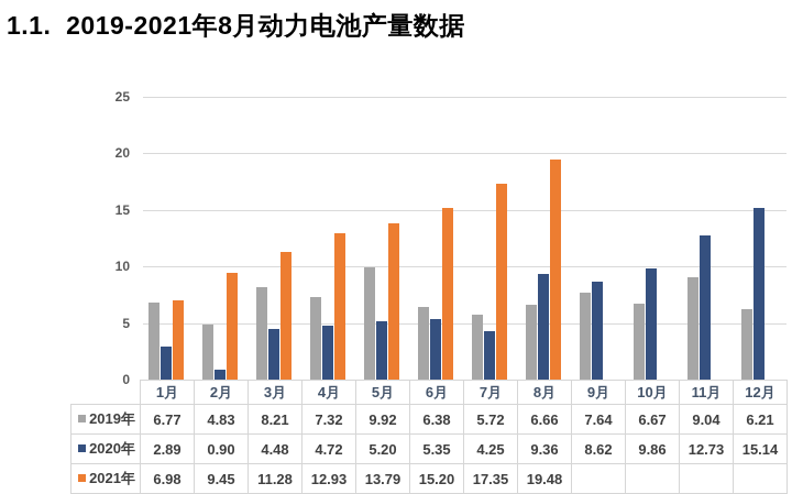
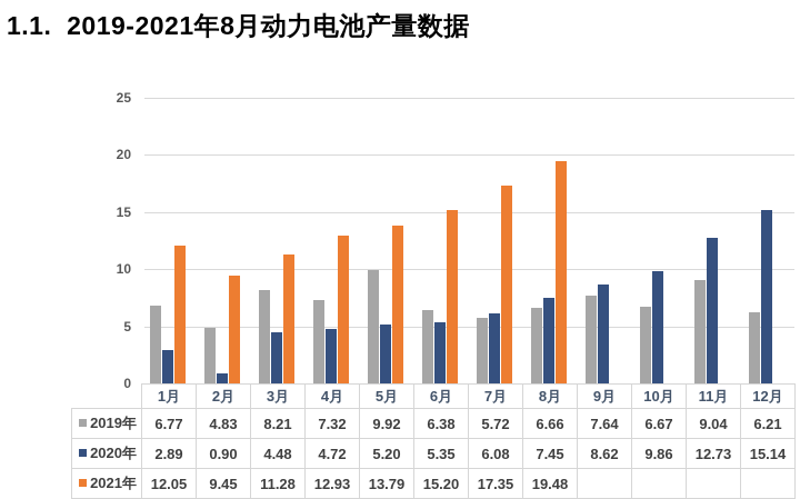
2021年/1月: 6.98 -> 12.05
2020年/7月: 4.25 -> 6.08
2020年/8月: 9.36 -> 7.45
